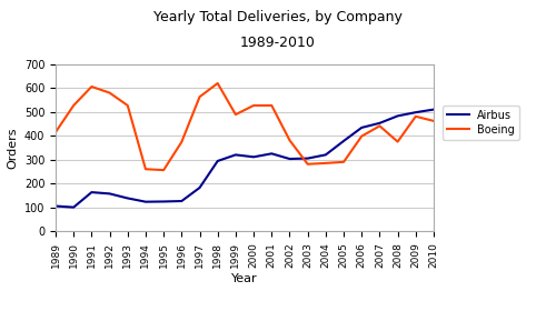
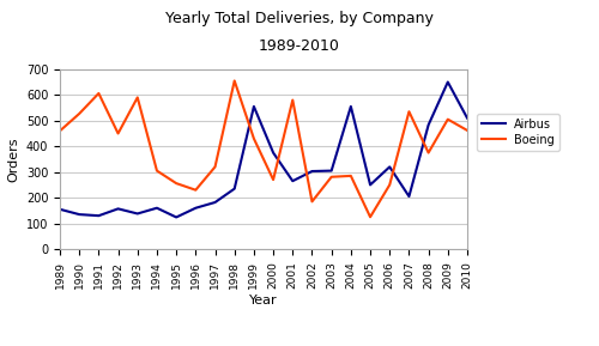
Airbus/1989: 105 -> 155
Boeing/1989: 415 -> 460
Airbus/1990: 100 -> 135
Airbus/1991: 163 -> 130
Boeing/1992: 580 -> 450
Boeing/1993: 527 -> 590
Airbus/1994: 123 -> 160
Boeing/1994: 260 -> 305
Airbus/1996: 126 -> 160
Boeing/1996: 374 -> 230
Boeing/1997: 563 -> 320
Airbus/1998: 294 -> 235
Boeing/1998: 620 -> 655
Airbus/1999: 320 -> 555
Boeing/1999: 489 -> 430
Airbus/2000: 311 -> 375
Boeing/2000: 527 -> 270
Airbus/2001: 325 -> 265
Boeing/2001: 527 -> 580
Boeing/2002: 381 -> 185
Airbus/2004: 320 -> 555
Airbus/2005: 378 -> 250
Boeing/2005: 290 -> 125
Airbus/2006: 434 -> 320
Boeing/2006: 398 -> 250
Airbus/2007: 453 -> 205
Boeing/2007: 441 -> 535
Airbus/2009: 498 -> 650
Boeing/2009: 481 -> 505
